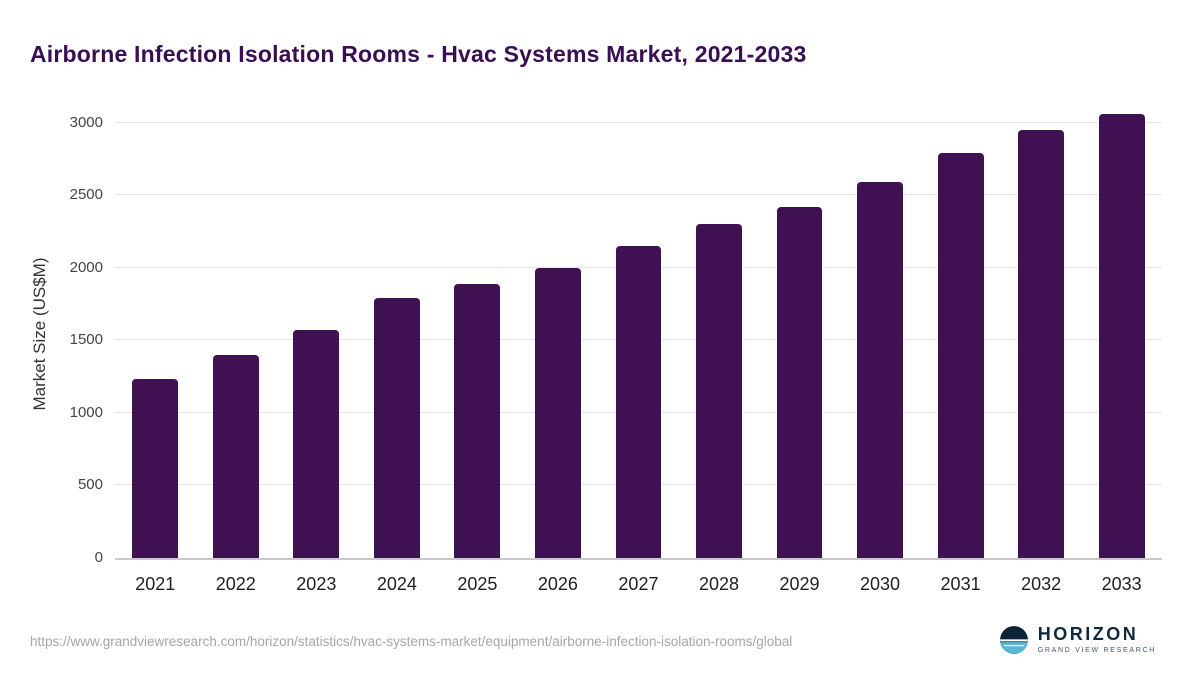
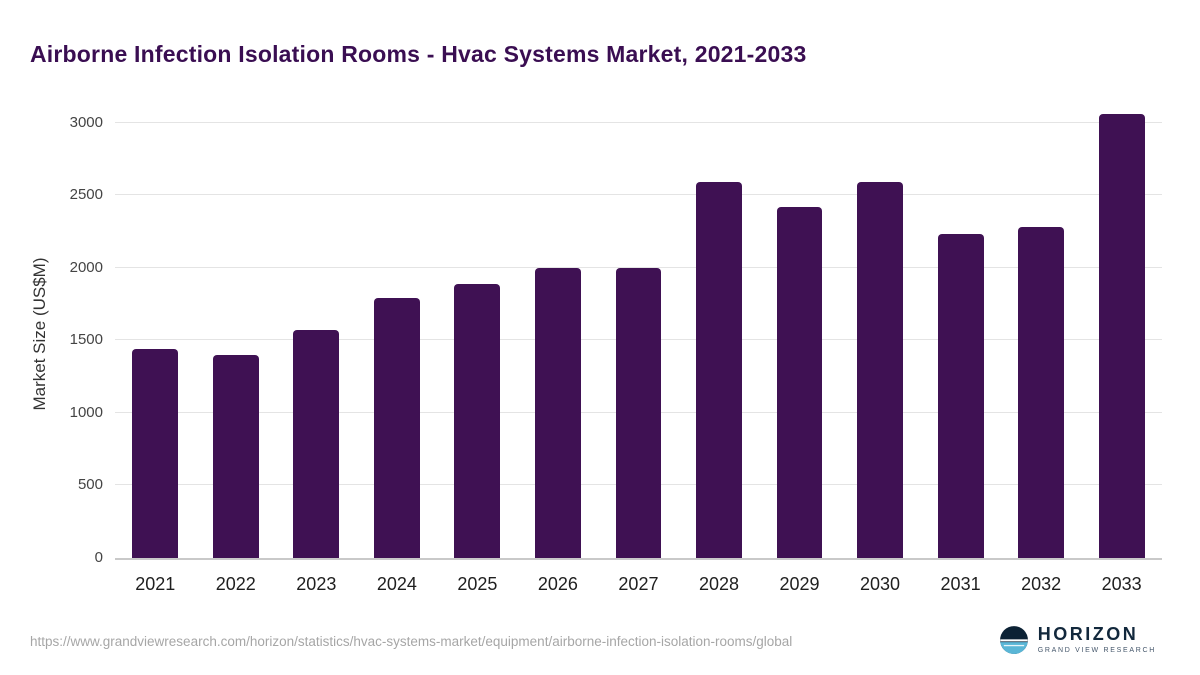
2021: 1230 -> 1440
2027: 2150 -> 2000
2028: 2300 -> 2590
2031: 2790 -> 2230
2032: 2950 -> 2280
